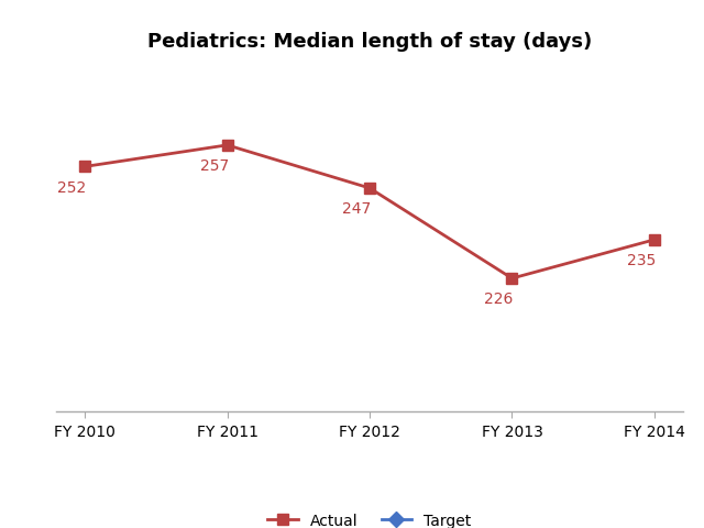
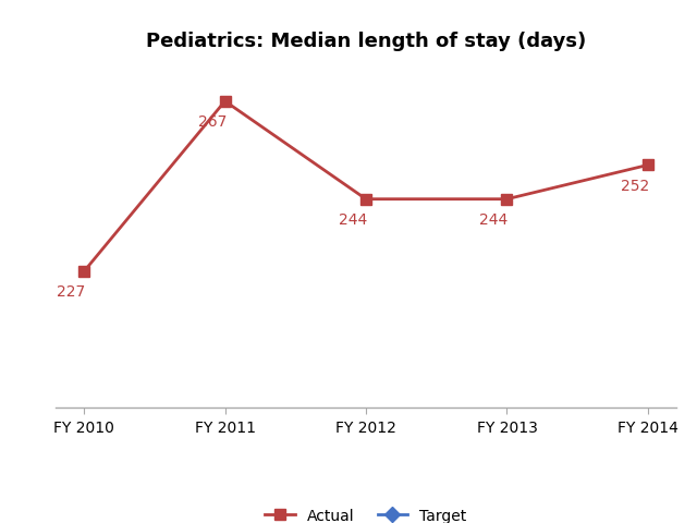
FY 2010: 252 -> 227
FY 2011: 257 -> 267
FY 2012: 247 -> 244
FY 2013: 226 -> 244
FY 2014: 235 -> 252
